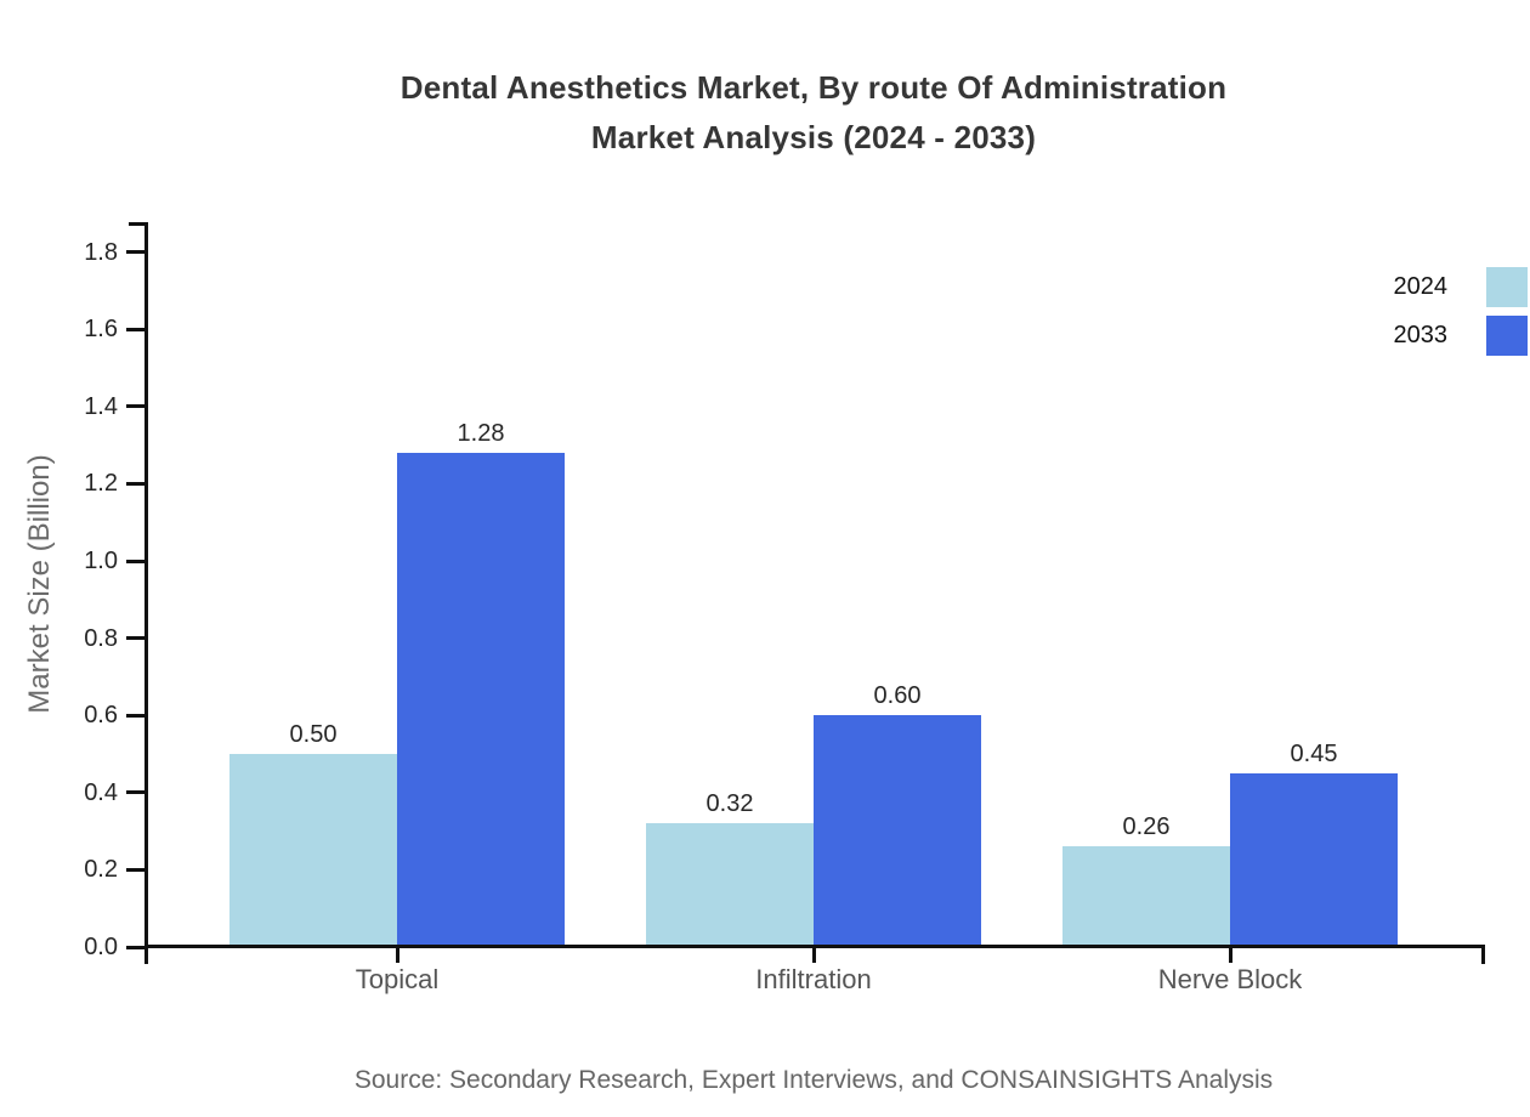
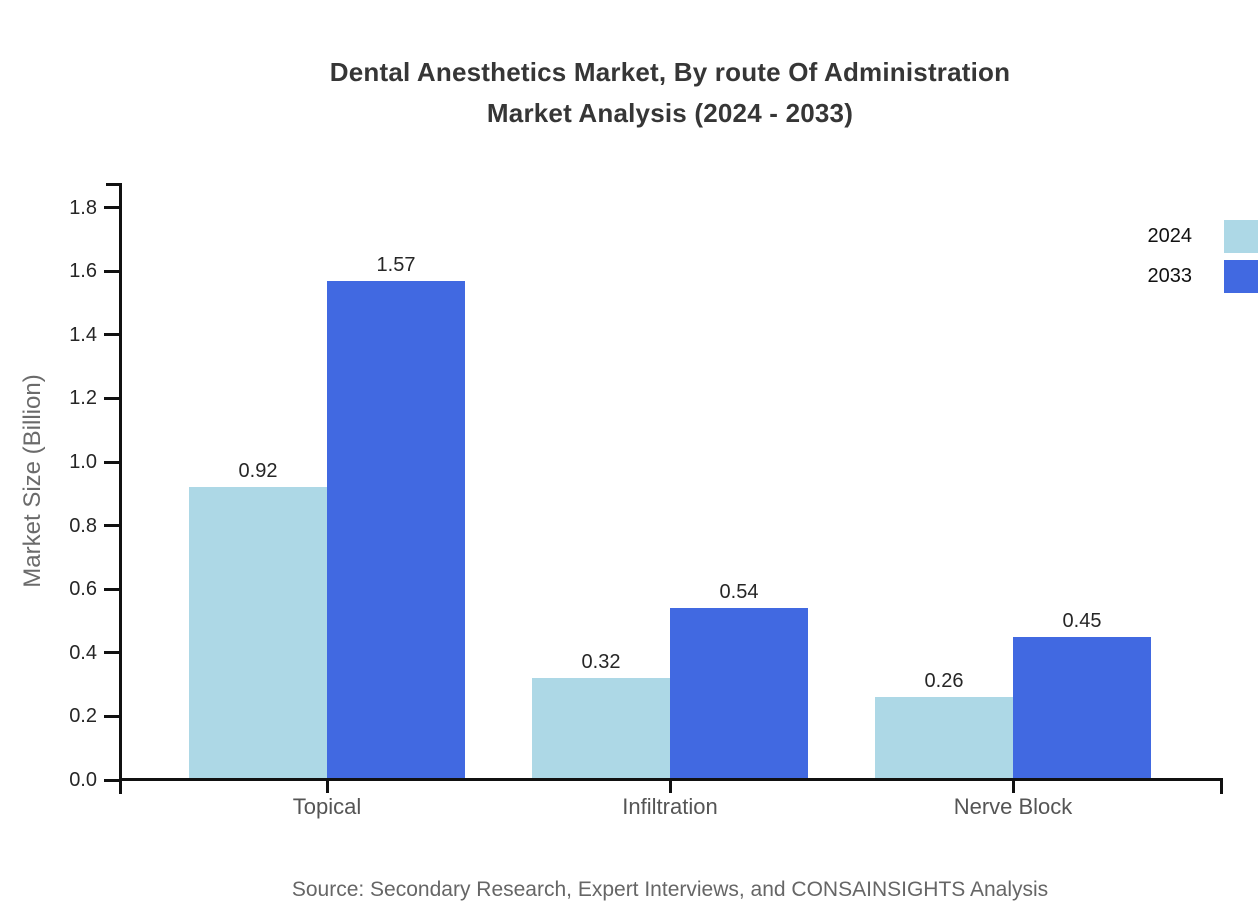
2024/Topical: 0.50 -> 0.92
2033/Topical: 1.28 -> 1.57
2033/Infiltration: 0.60 -> 0.54
